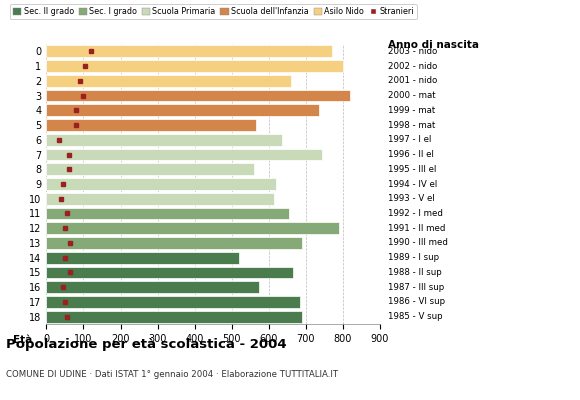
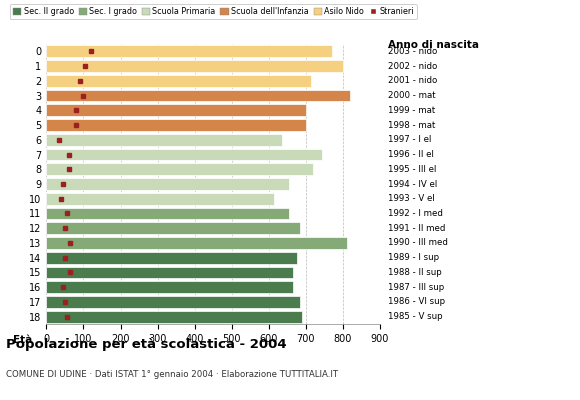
2: 660 -> 715
4: 735 -> 700
5: 565 -> 700
8: 560 -> 720
9: 620 -> 655
12: 790 -> 685
13: 690 -> 810
14: 520 -> 675
16: 575 -> 665
